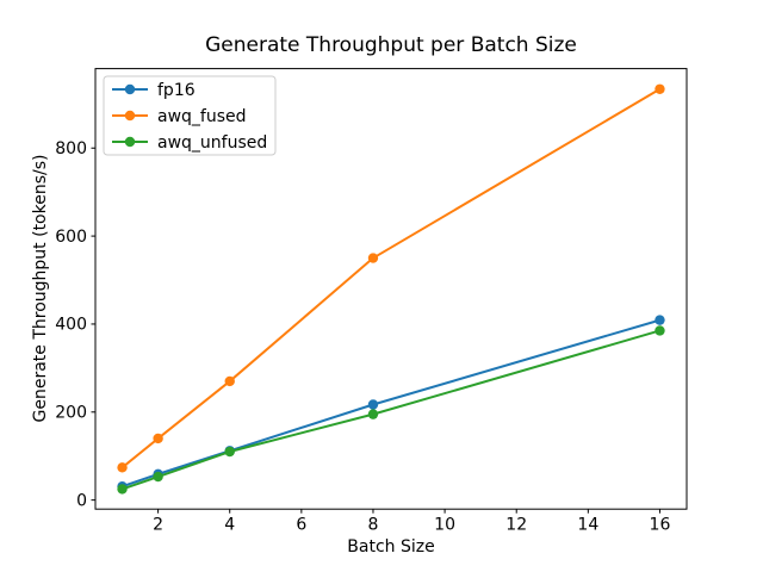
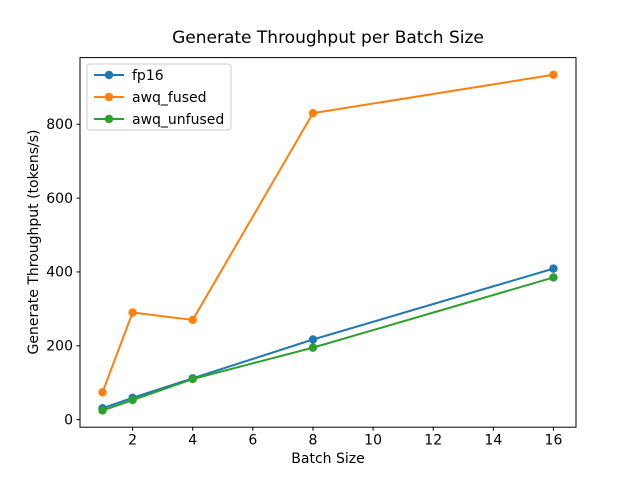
awq_fused/2: 140 -> 290
awq_fused/8: 550 -> 830
